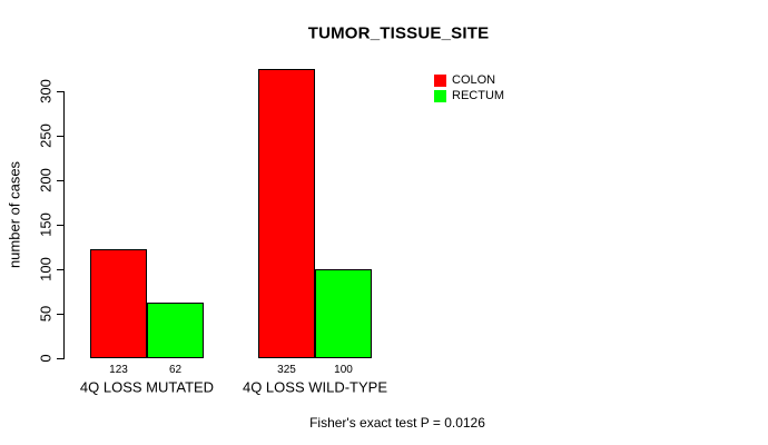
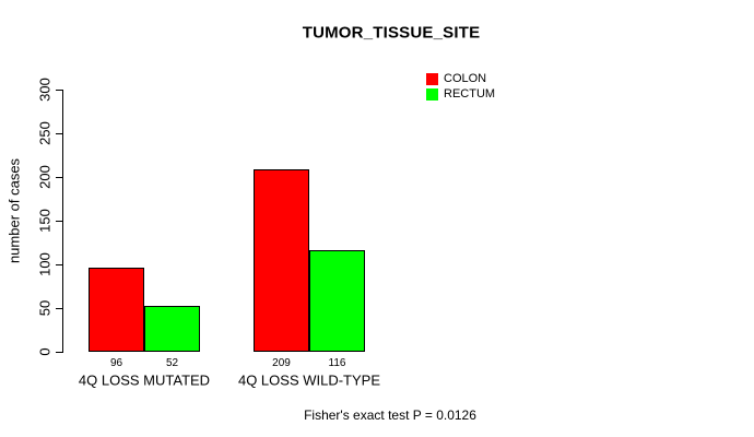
COLON/4Q LOSS MUTATED: 123 -> 96
RECTUM/4Q LOSS MUTATED: 62 -> 52
COLON/4Q LOSS WILD-TYPE: 325 -> 209
RECTUM/4Q LOSS WILD-TYPE: 100 -> 116
